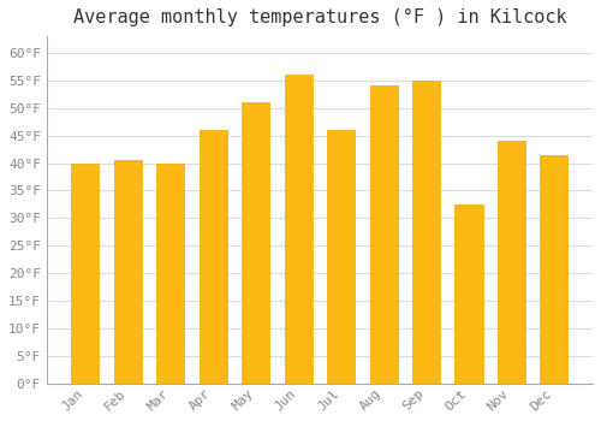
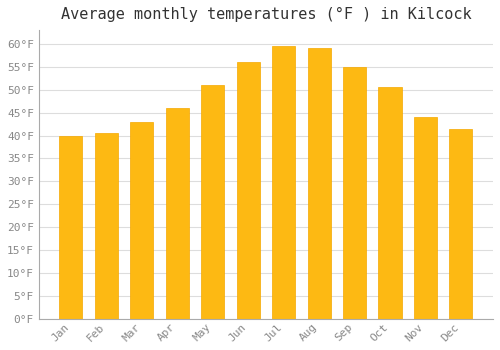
Mar: 40.0°F -> 43.0°F
Jul: 46.0°F -> 59.5°F
Aug: 54.0°F -> 59.0°F
Oct: 32.5°F -> 50.5°F
